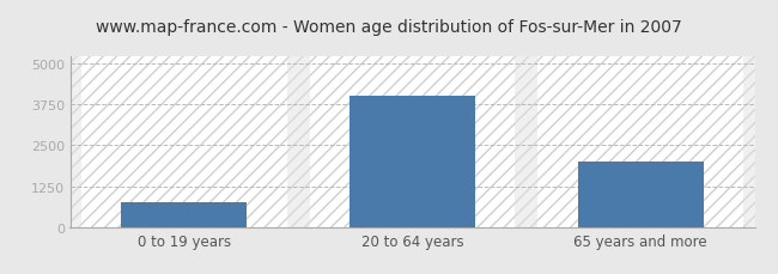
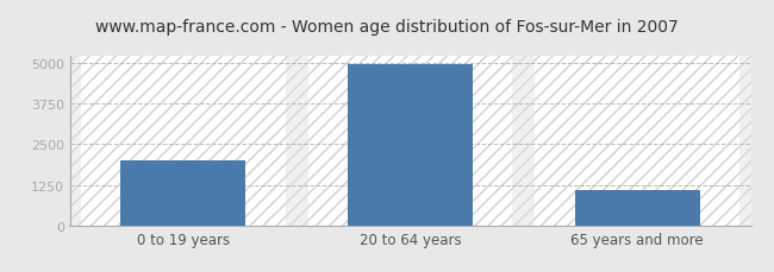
0 to 19 years: 750 -> 2000
20 to 64 years: 4000 -> 4950
65 years and more: 2000 -> 1100
